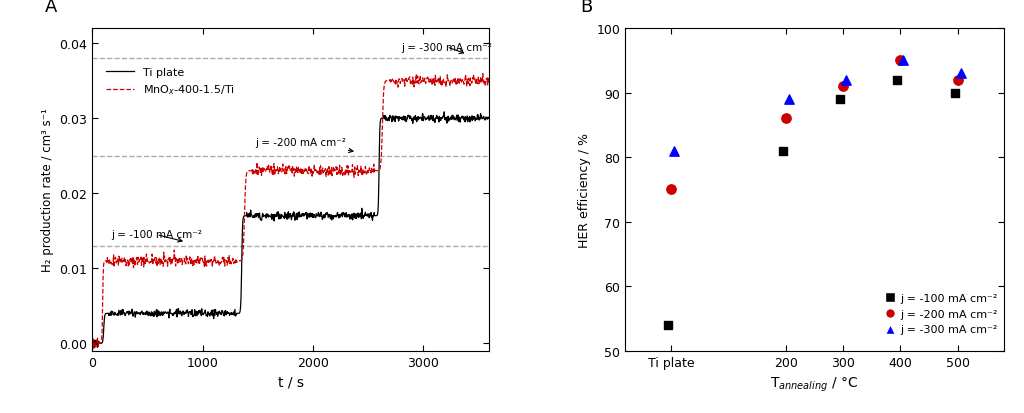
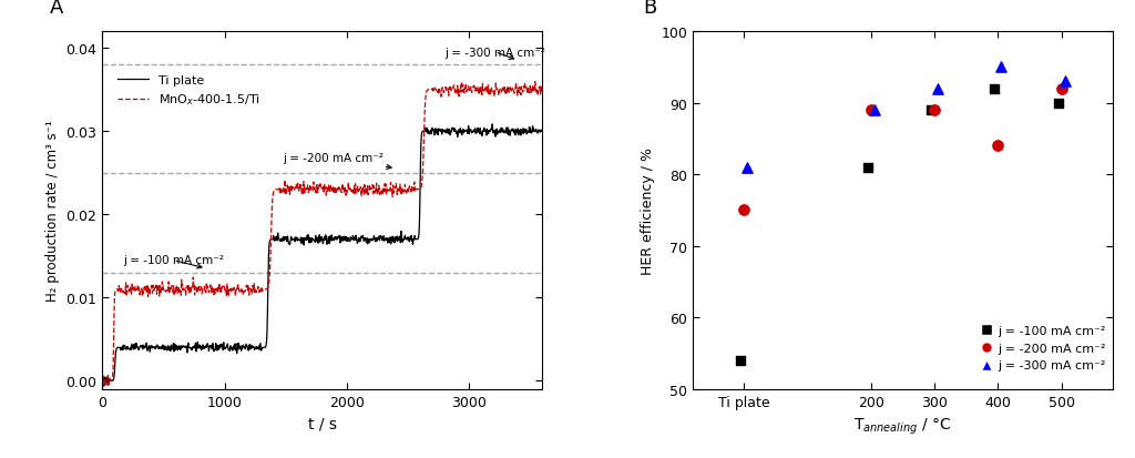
j = -200 mA cm⁻²/200: 86 -> 89
j = -200 mA cm⁻²/300: 91 -> 89
j = -200 mA cm⁻²/400: 95 -> 84
